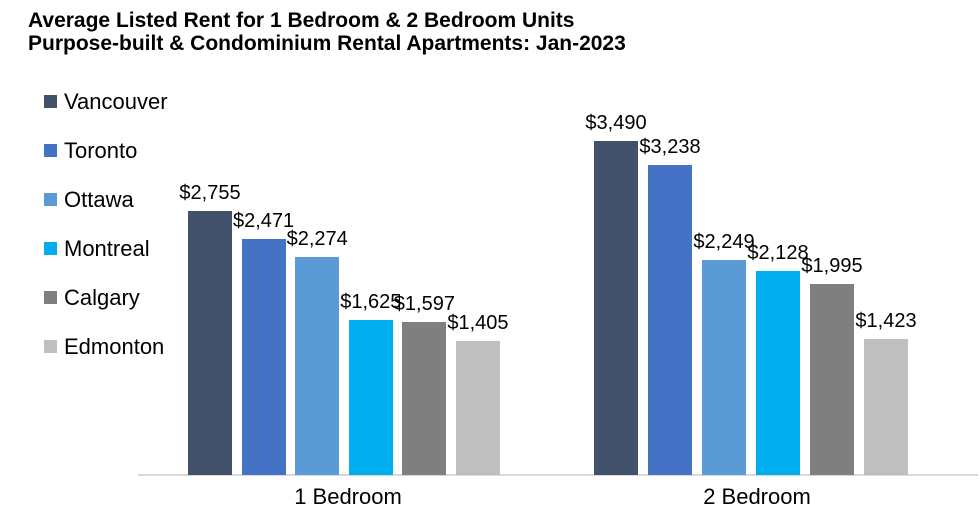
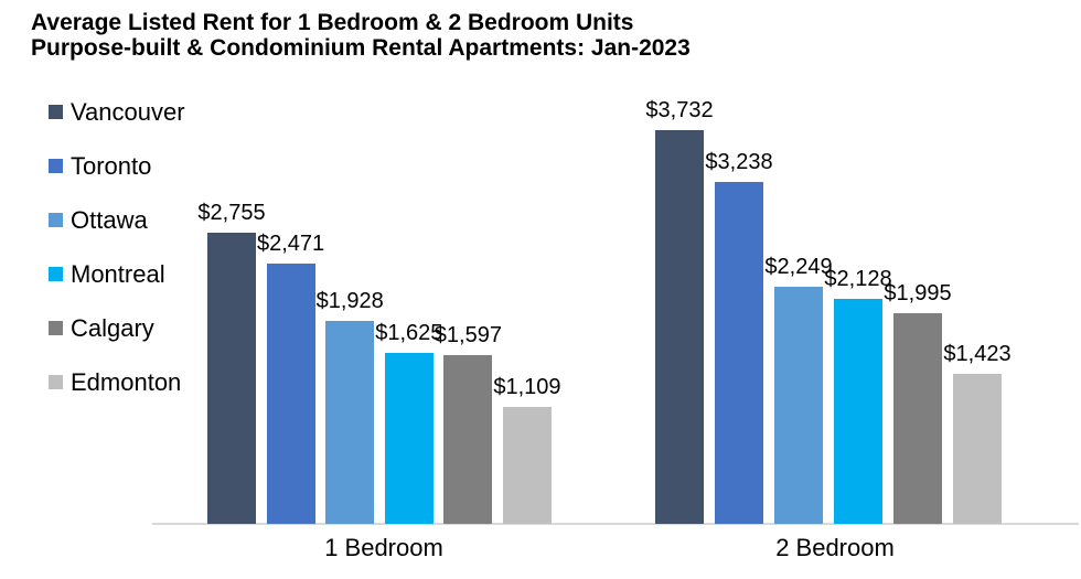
Ottawa/1 Bedroom: $2,274 -> $1,928
Edmonton/1 Bedroom: $1,405 -> $1,109
Vancouver/2 Bedroom: $3,490 -> $3,732
